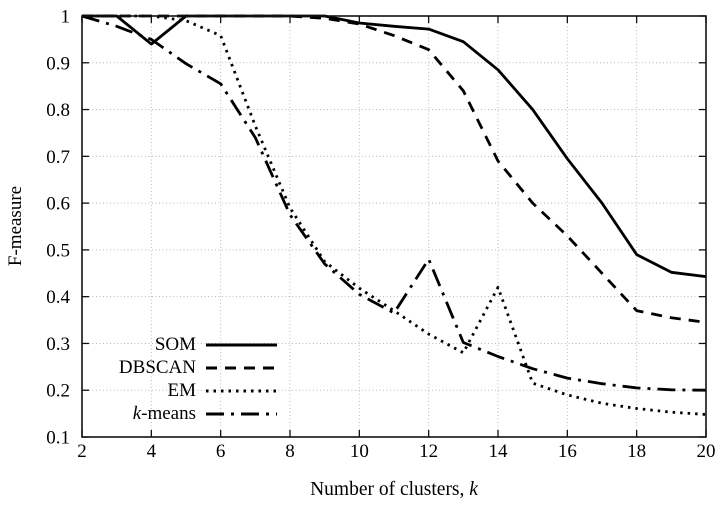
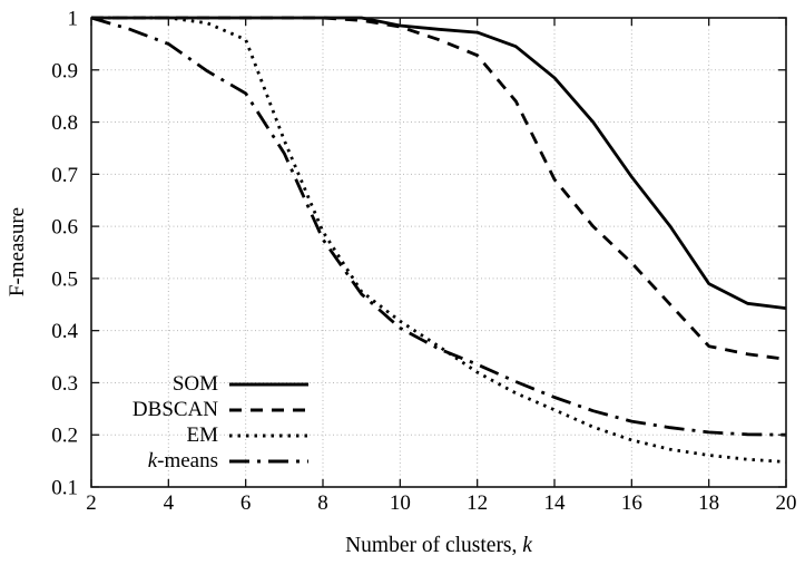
SOM/4: 0.94 -> 1.00
k-means/12: 0.48 -> 0.34
EM/14: 0.42 -> 0.25
